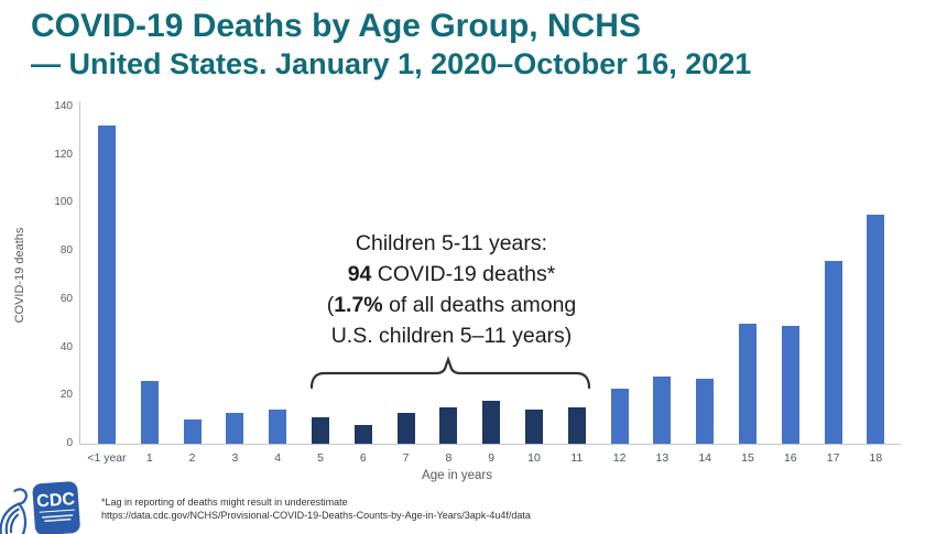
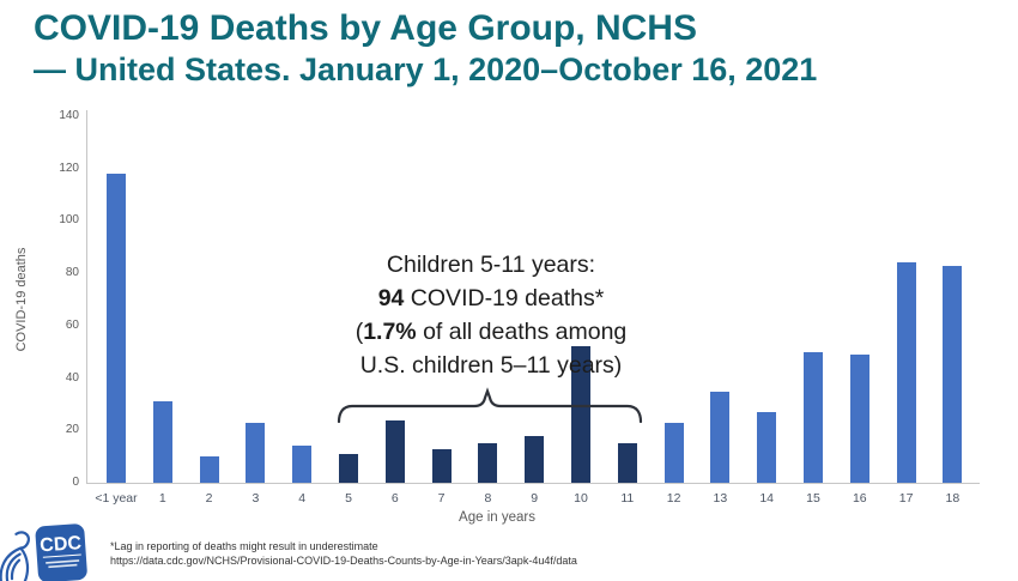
<1 year: 132 -> 118
1: 26 -> 31
3: 13 -> 23
6: 8 -> 24
10: 14 -> 52
13: 28 -> 35
17: 76 -> 84
18: 95 -> 83
